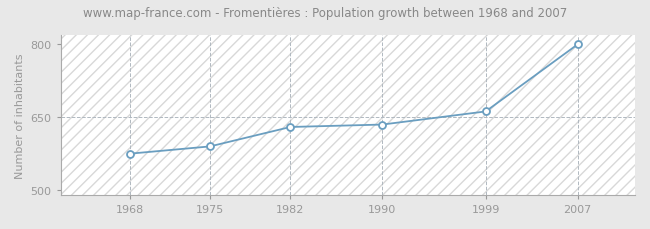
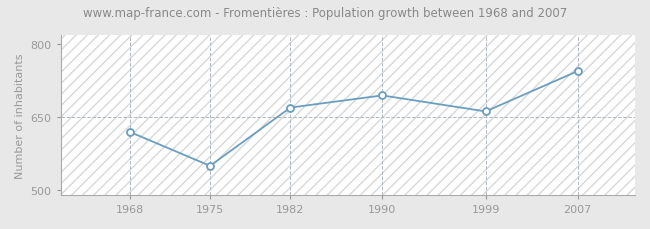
1968: 575 -> 620
1975: 590 -> 550
1982: 630 -> 670
1990: 635 -> 695
2007: 800 -> 745
